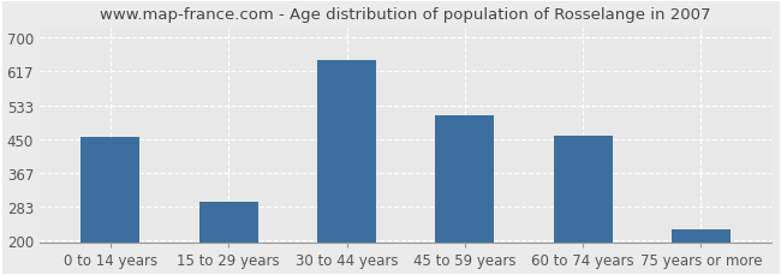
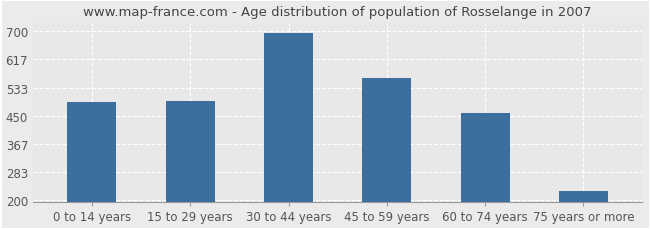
0 to 14 years: 455 -> 490
15 to 29 years: 295 -> 493
30 to 44 years: 645 -> 695
45 to 59 years: 510 -> 562
